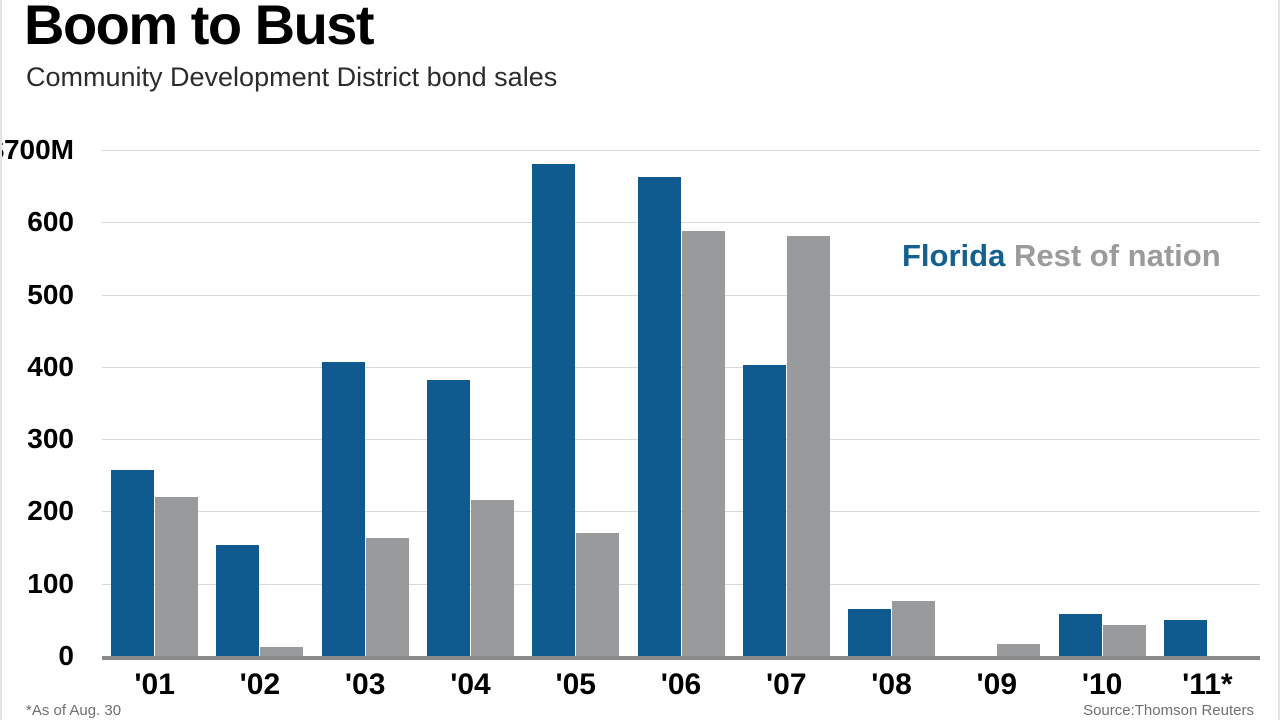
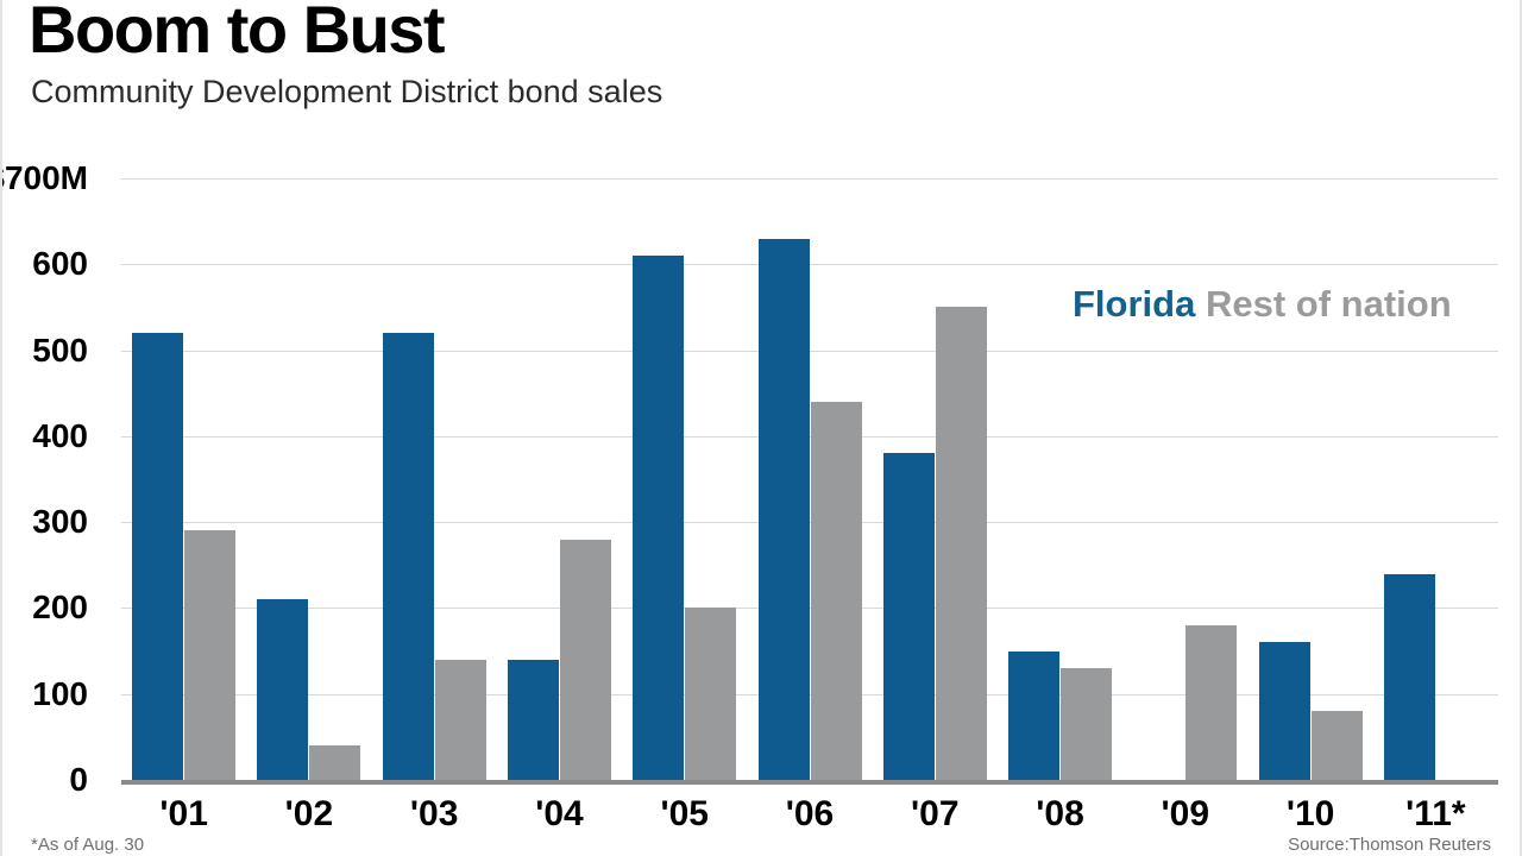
Florida/'01: $260M -> $520M
Rest of nation/'01: $220M -> $290M
Florida/'02: $150M -> $210M
Rest of nation/'02: $10M -> $40M
Florida/'03: $410M -> $520M
Rest of nation/'03: $160M -> $140M
Florida/'04: $380M -> $140M
Rest of nation/'04: $220M -> $280M
Florida/'05: $680M -> $610M
Rest of nation/'05: $170M -> $200M
Florida/'06: $660M -> $630M
Rest of nation/'06: $590M -> $440M
Florida/'07: $400M -> $380M
Rest of nation/'07: $580M -> $550M
Florida/'08: $60M -> $150M
Rest of nation/'08: $80M -> $130M
Rest of nation/'09: $20M -> $180M
Florida/'10: $60M -> $160M
Rest of nation/'10: $40M -> $80M
Florida/'11*: $50M -> $240M
